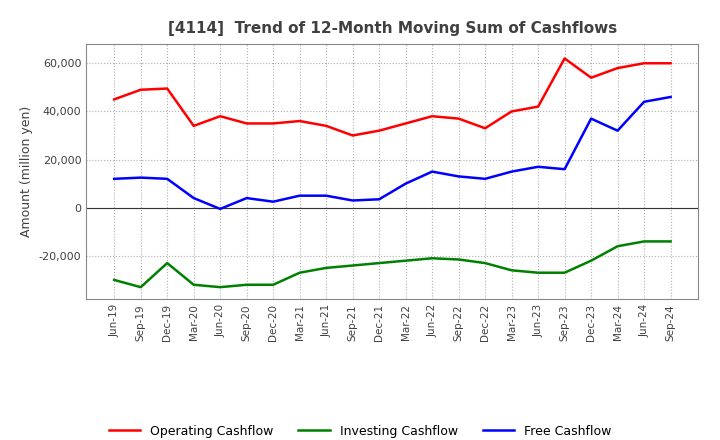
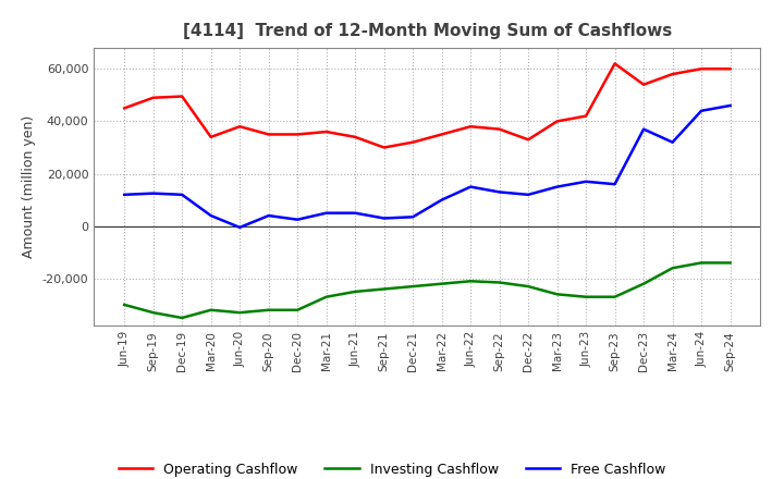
Investing Cashflow/Dec-19: -23,000 -> -35,000
